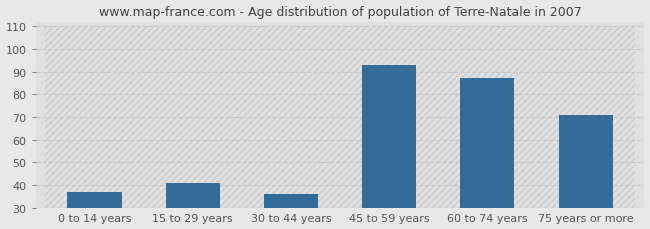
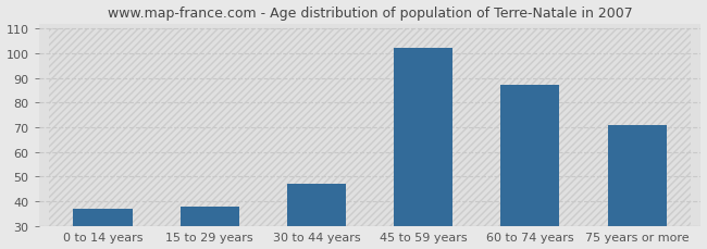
15 to 29 years: 41 -> 38
30 to 44 years: 36 -> 47
45 to 59 years: 93 -> 102
